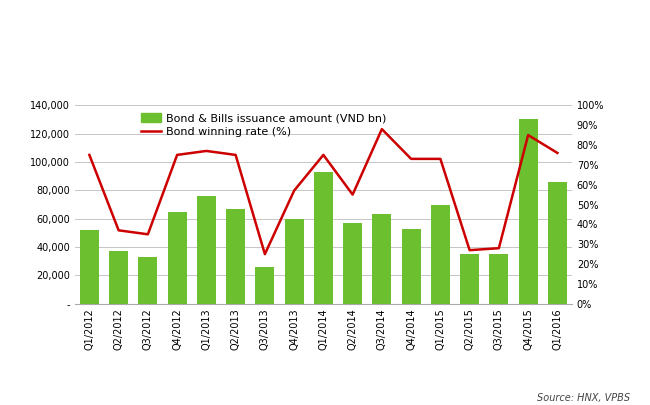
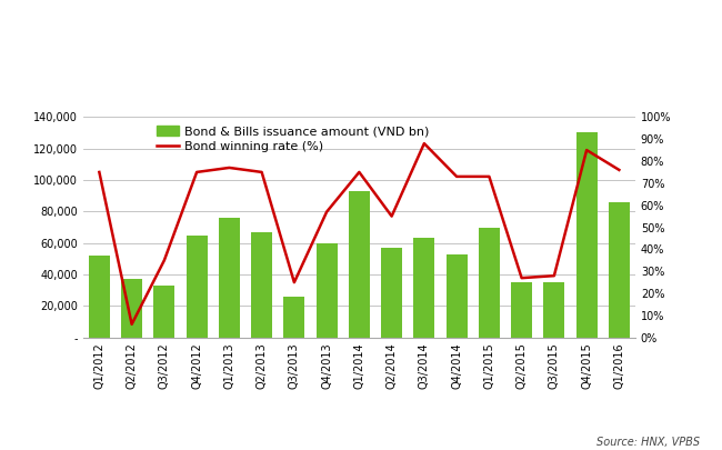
Bond winning rate (%)/Q2/2012: 37% -> 6%
